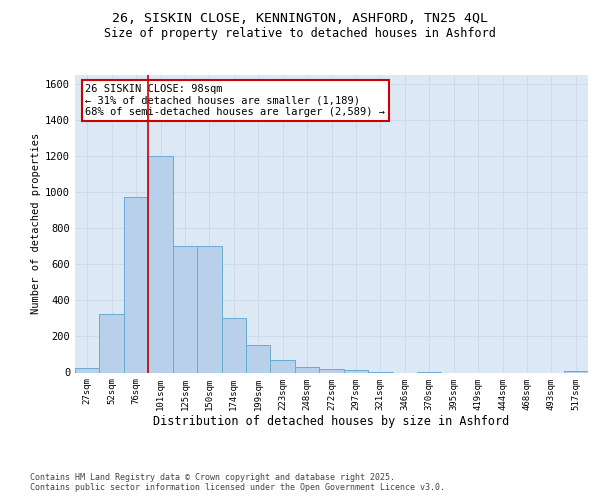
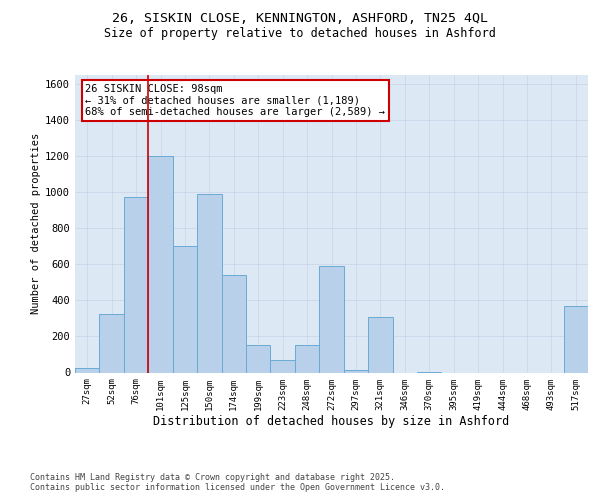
150sqm: 700 -> 990
174sqm: 300 -> 540
248sqm: 30 -> 150
272sqm: 20 -> 590
321sqm: 0 -> 310
517sqm: 10 -> 370
